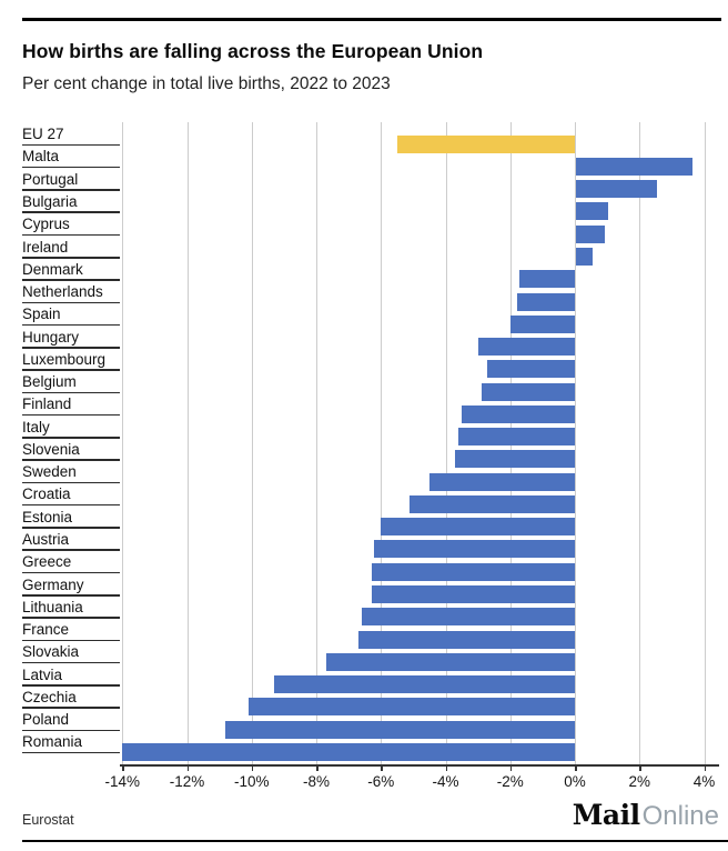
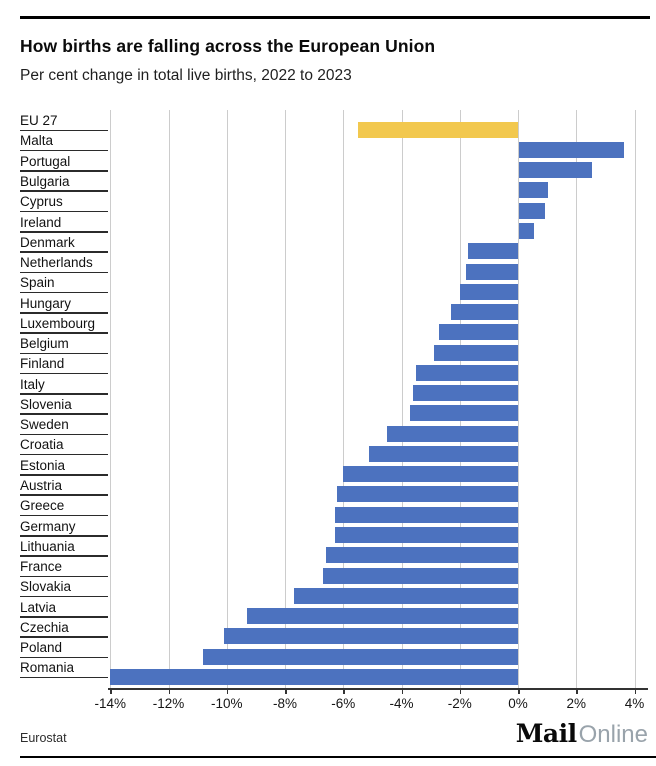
Hungary: -3.0% -> -2.3%
